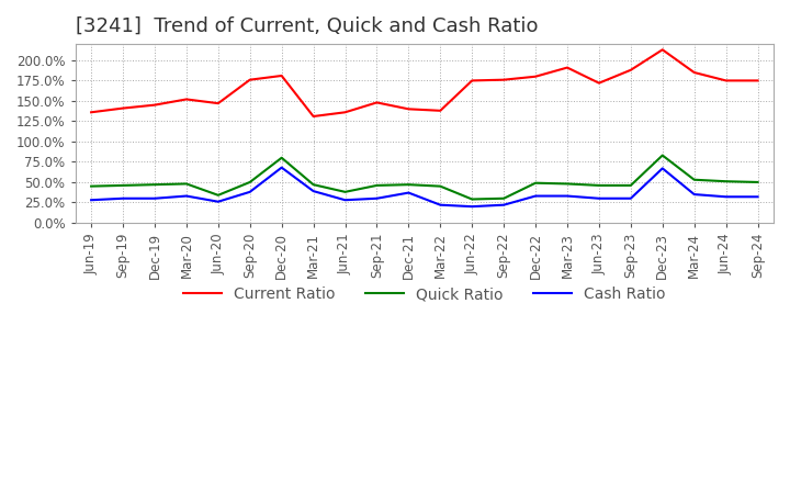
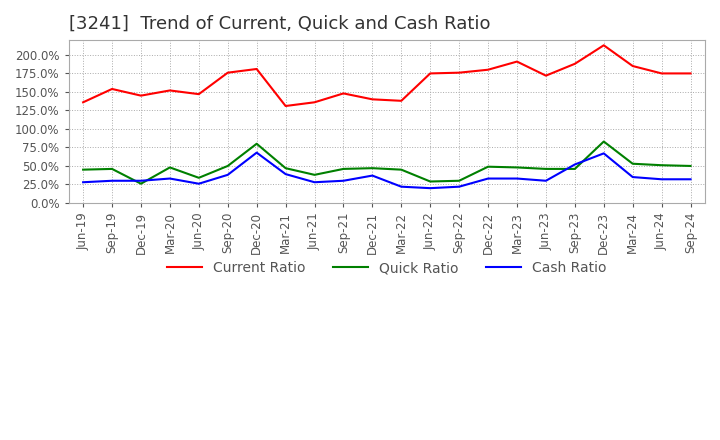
Current Ratio/Sep-19: 141% -> 154%
Quick Ratio/Dec-19: 47% -> 26%
Cash Ratio/Sep-23: 30% -> 52%
